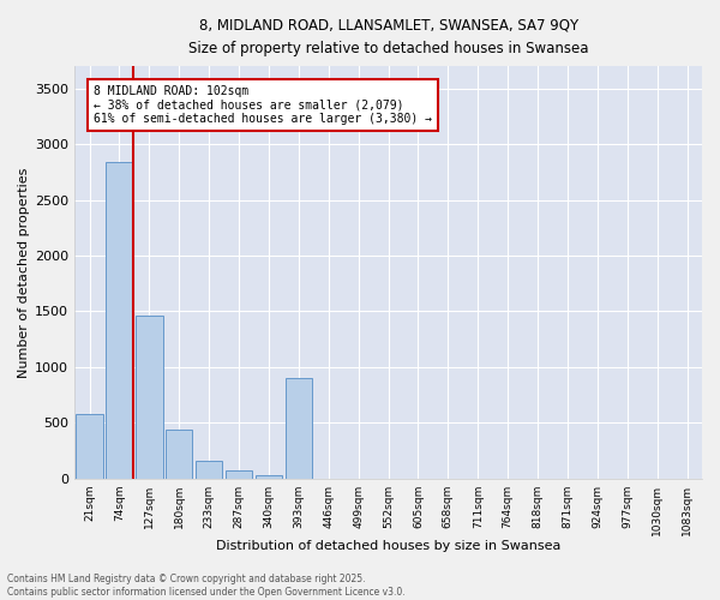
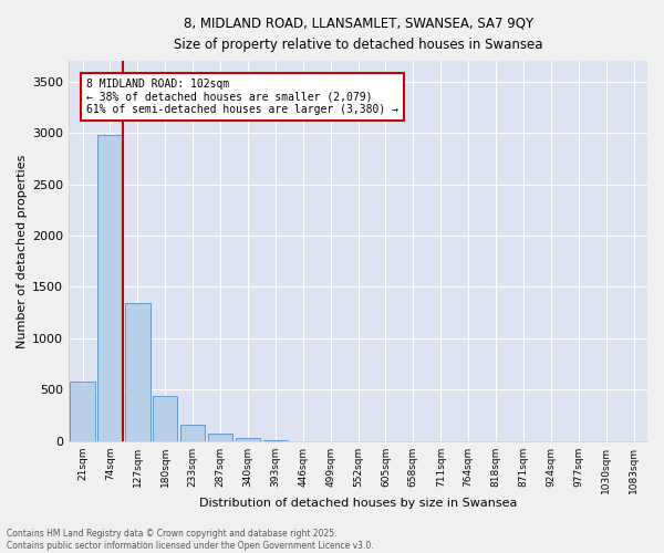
74sqm: 2840 -> 2980
127sqm: 1460 -> 1340
393sqm: 900 -> 0
